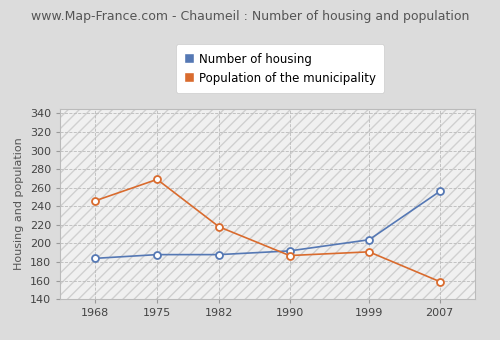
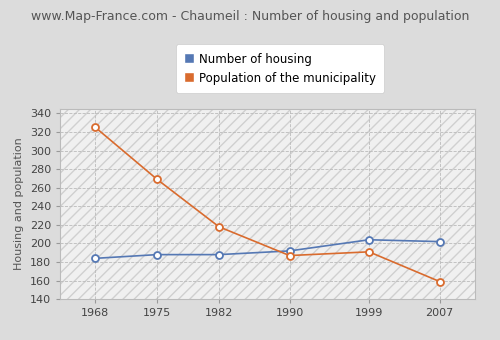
Population of the municipality/1968: 246 -> 325
Number of housing/2007: 256 -> 202
